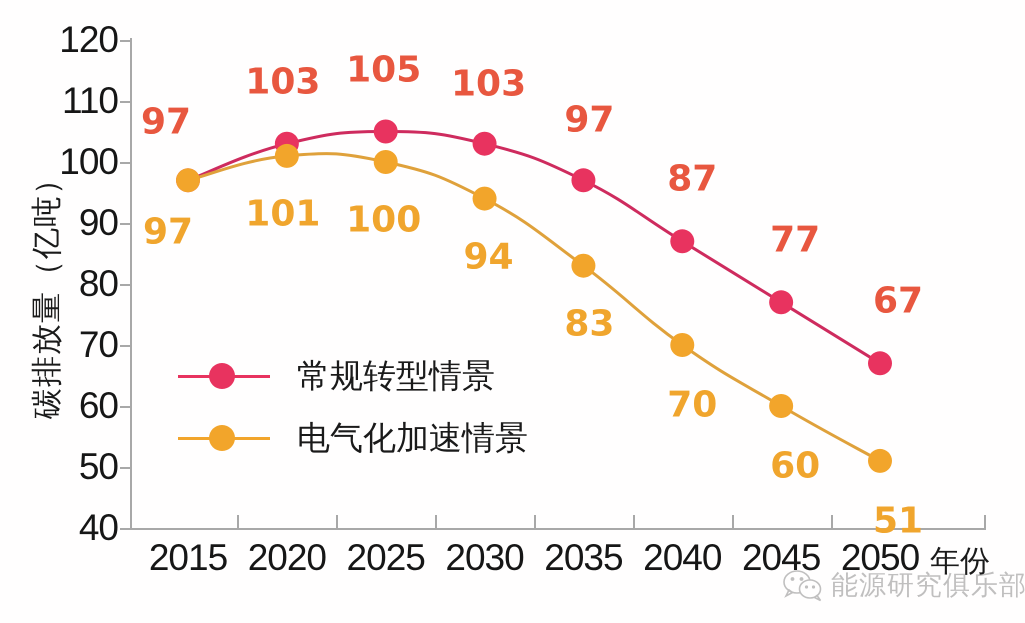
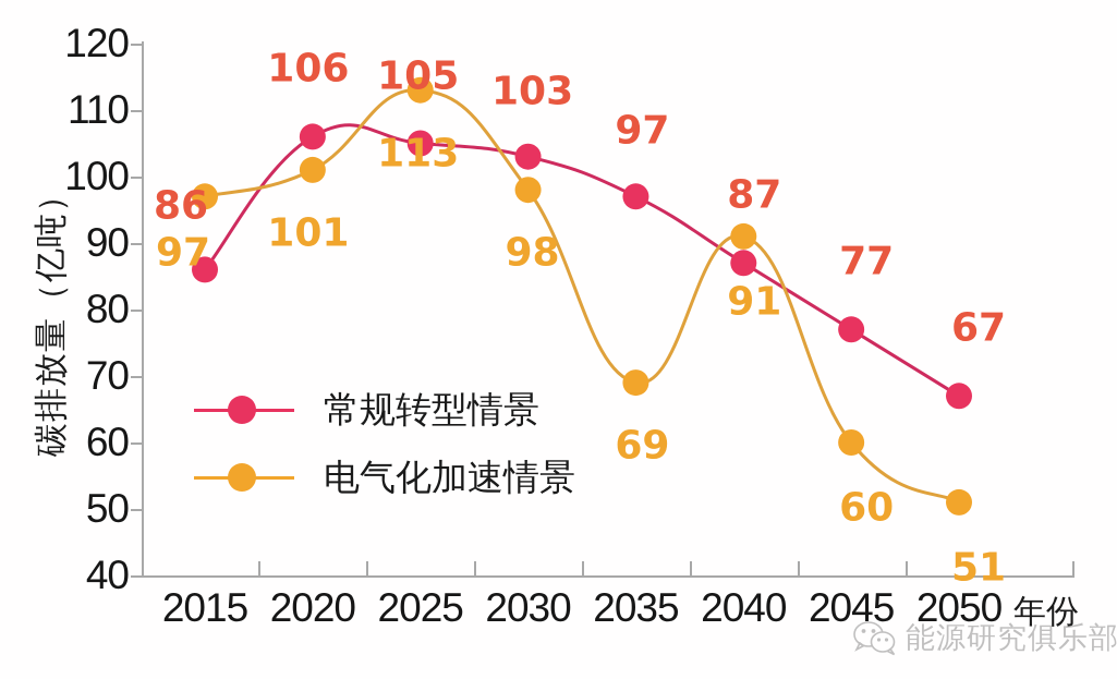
常规转型情景/2015: 97 -> 86
常规转型情景/2020: 103 -> 106
电气化加速情景/2025: 100 -> 113
电气化加速情景/2030: 94 -> 98
电气化加速情景/2035: 83 -> 69
电气化加速情景/2040: 70 -> 91
